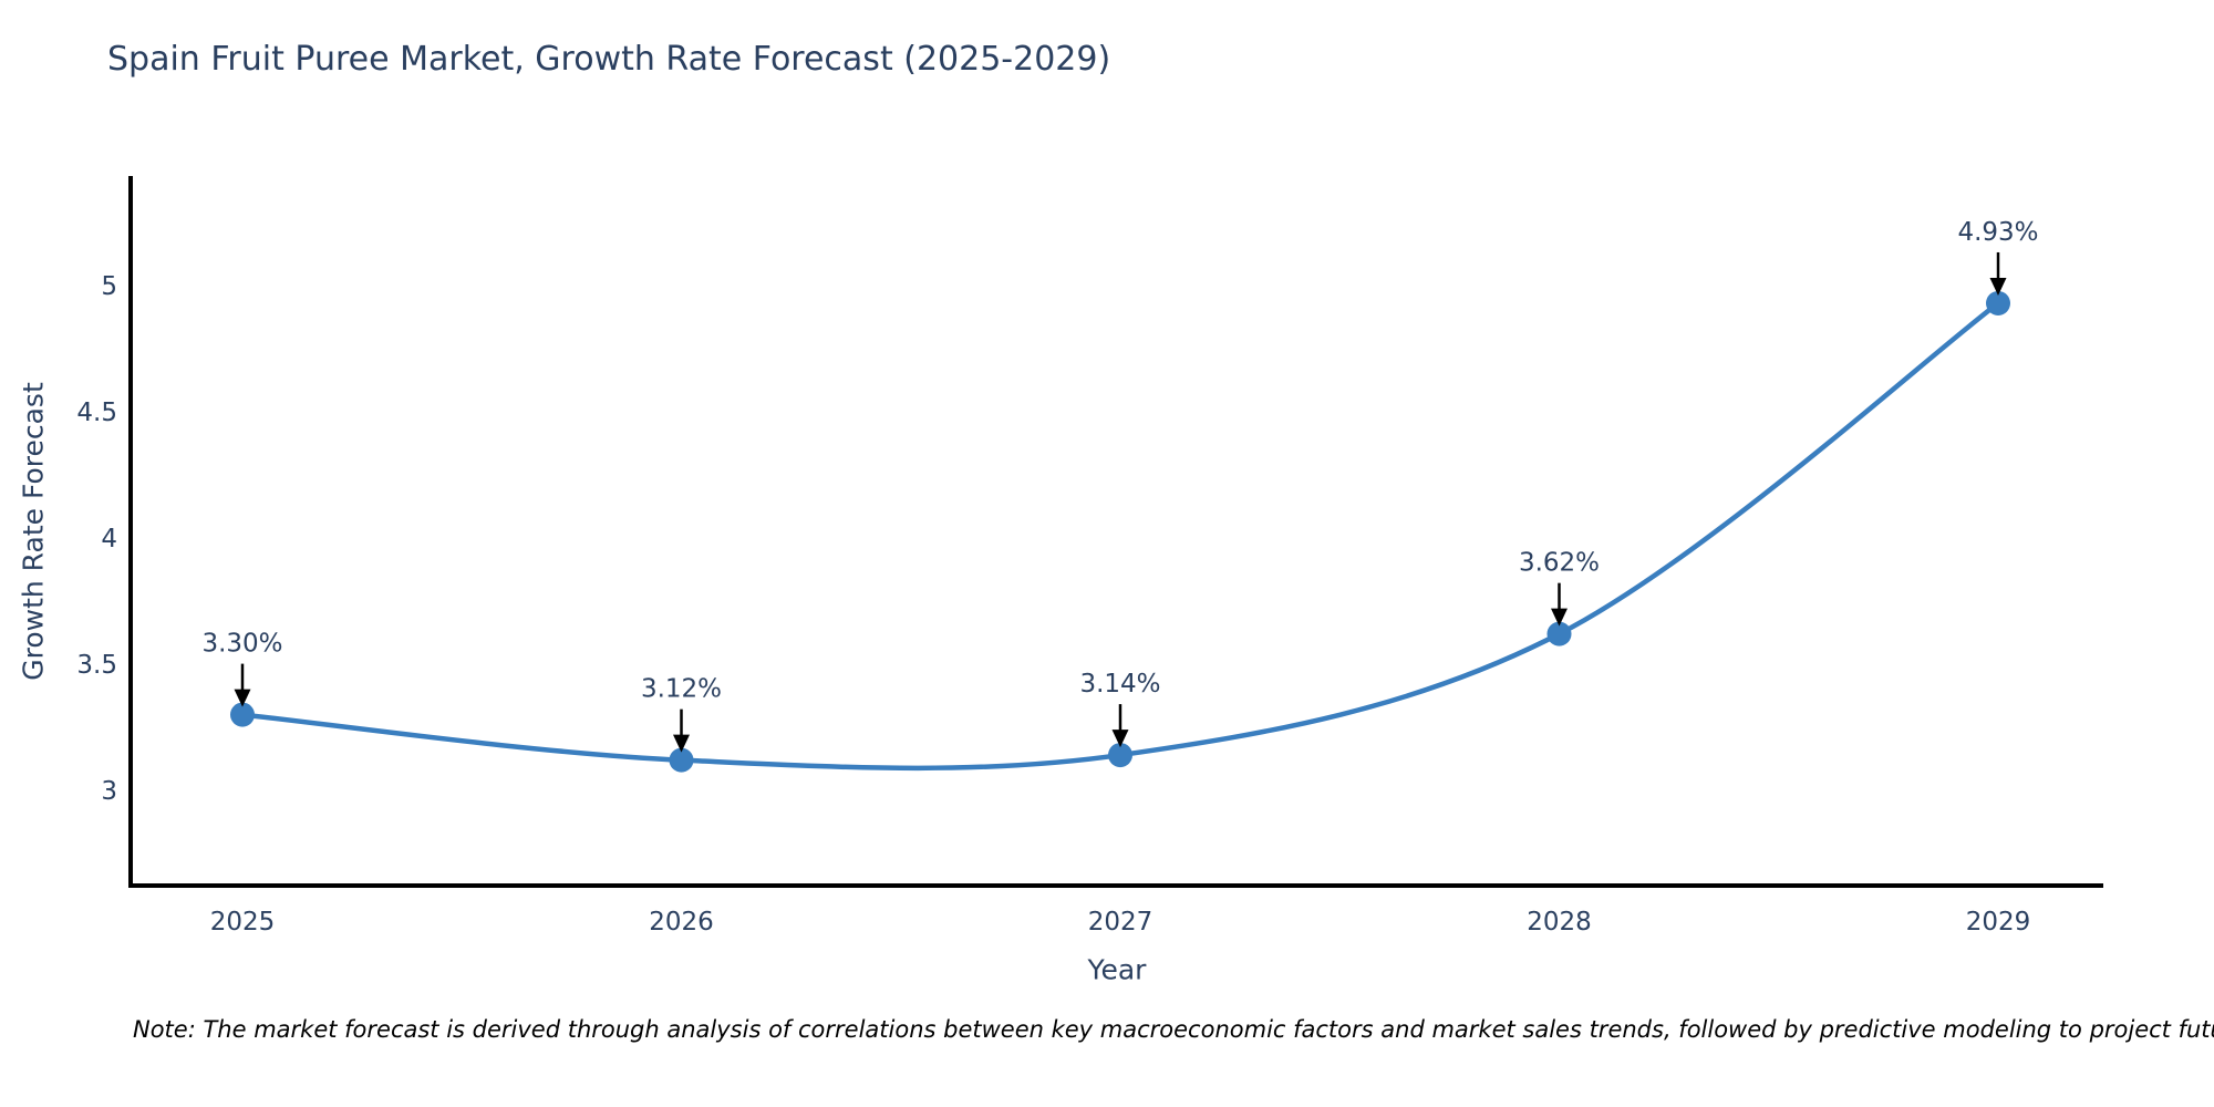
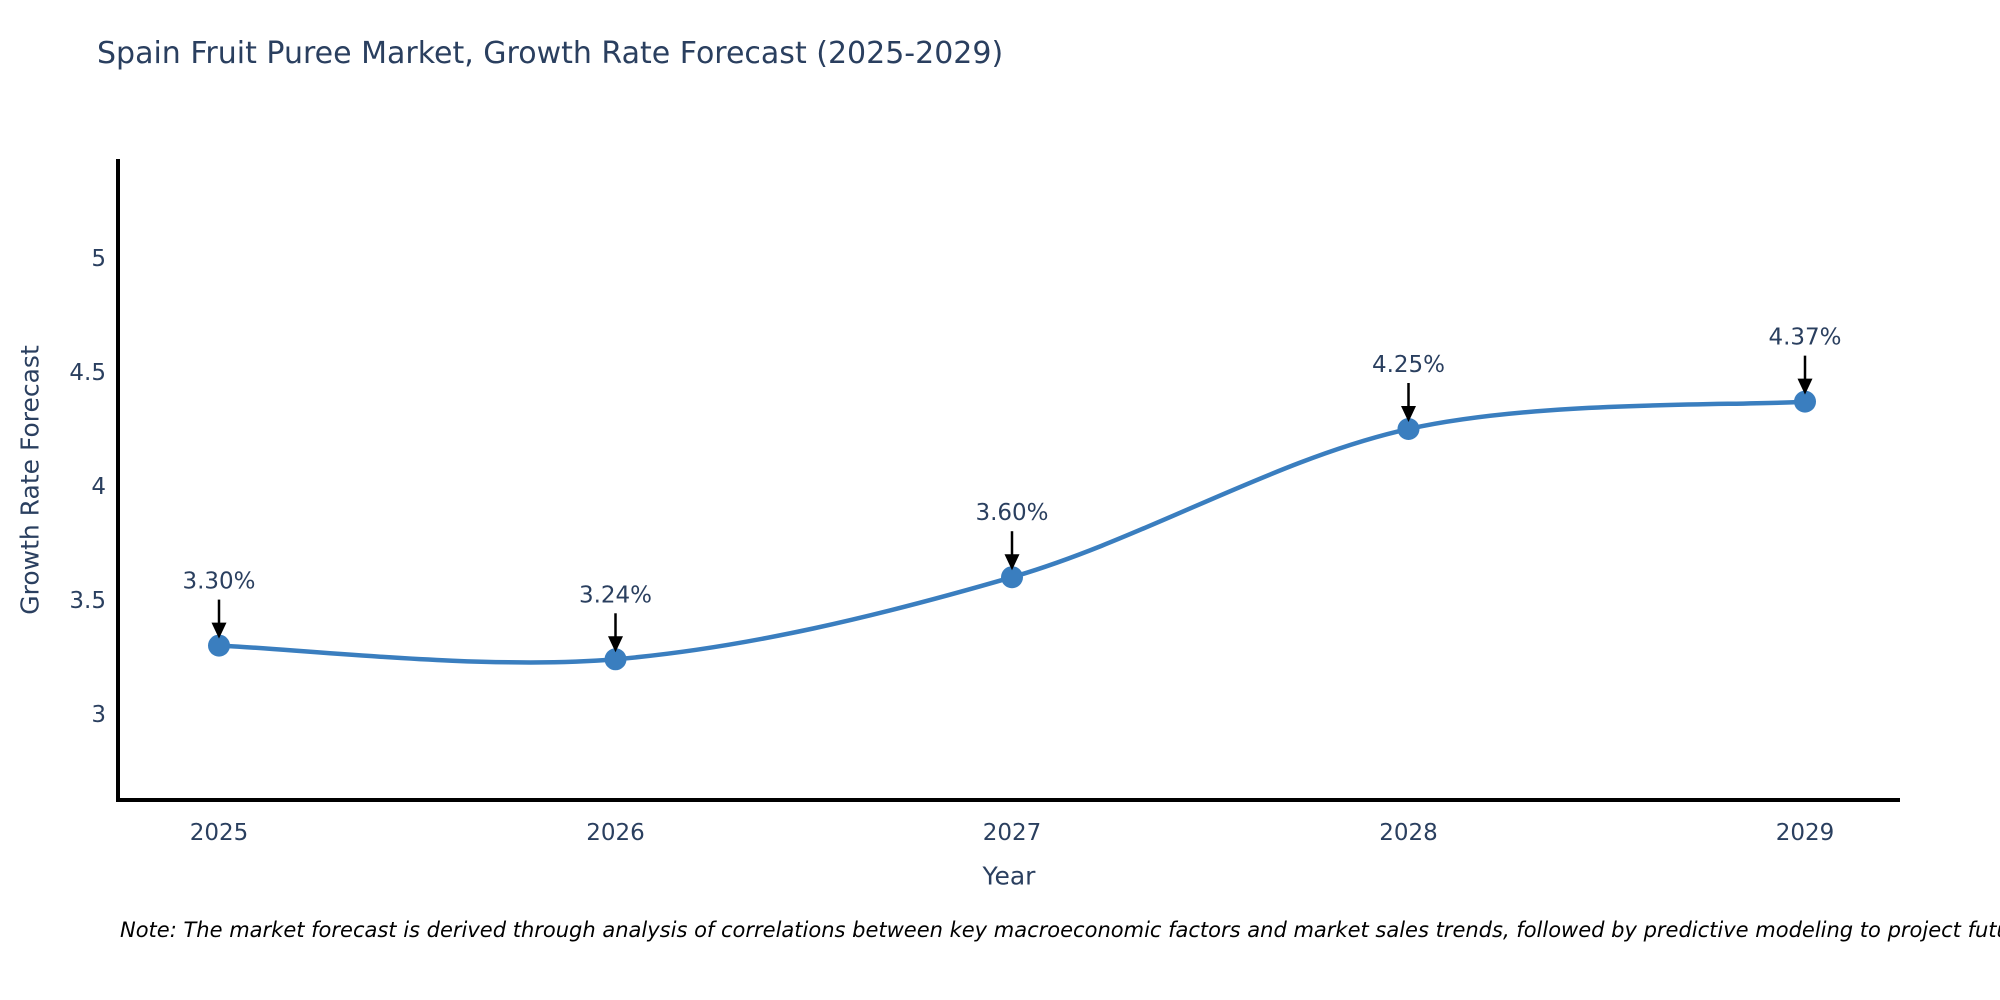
2026: 3.12% -> 3.24%
2027: 3.14% -> 3.60%
2028: 3.62% -> 4.25%
2029: 4.93% -> 4.37%
